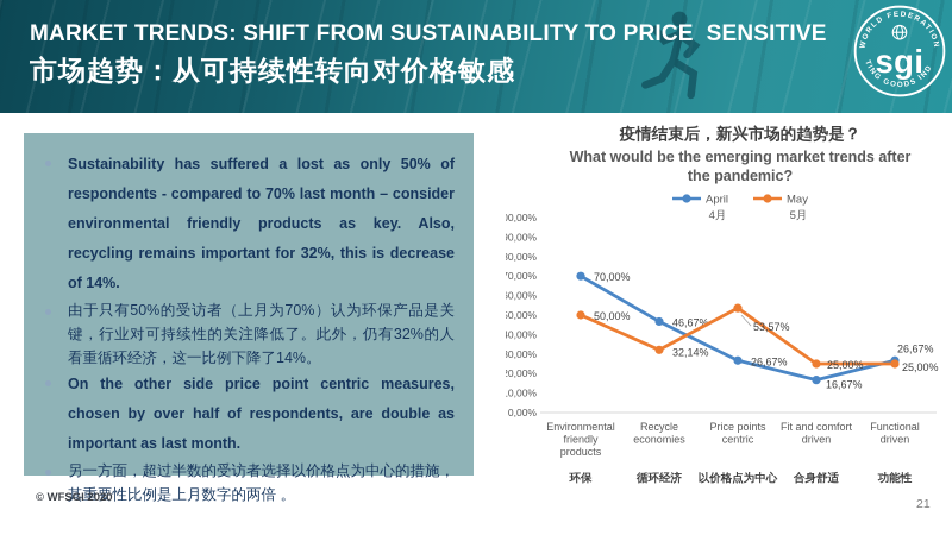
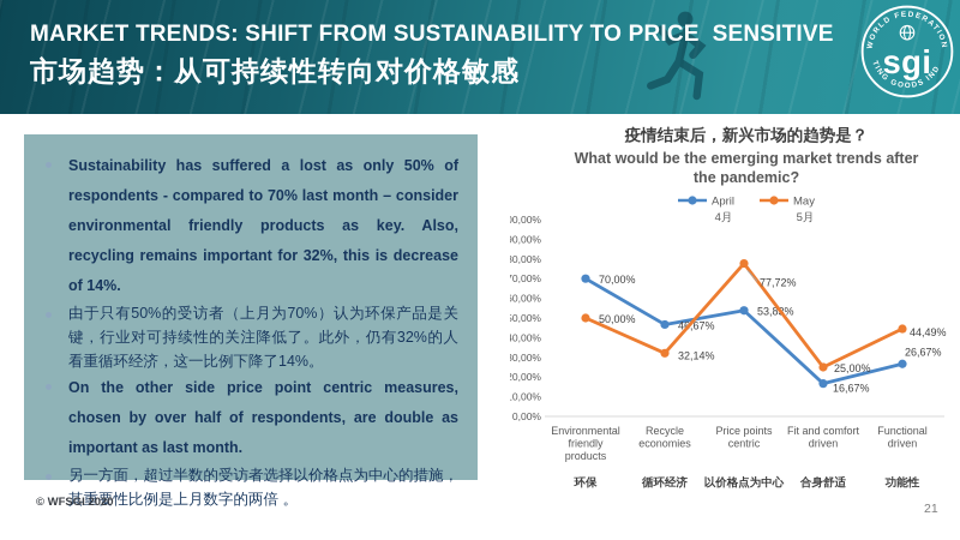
April/Price points centric: 26,67% -> 53,83%
May/Price points centric: 53,57% -> 77,72%
May/Functional driven: 25,00% -> 44,49%
